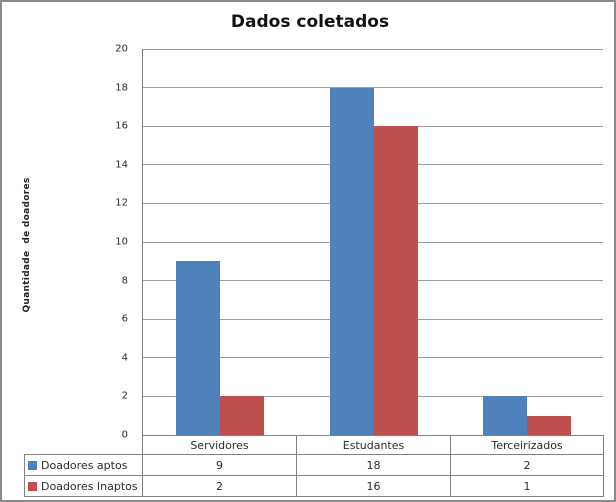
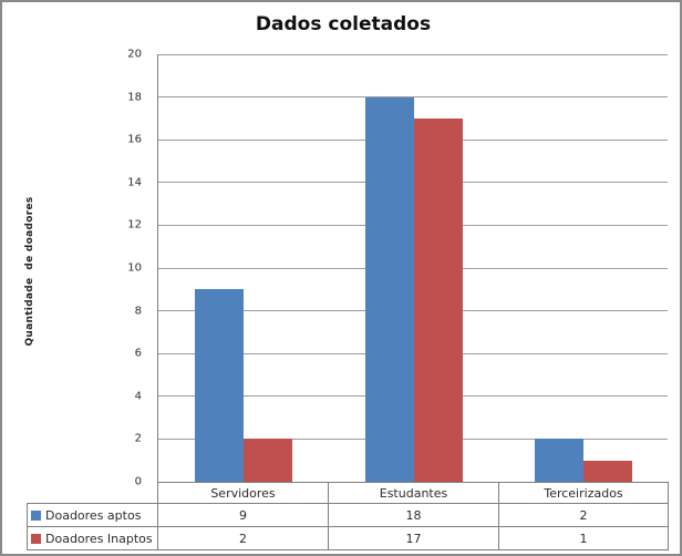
Doadores Inaptos/Estudantes: 16 -> 17
